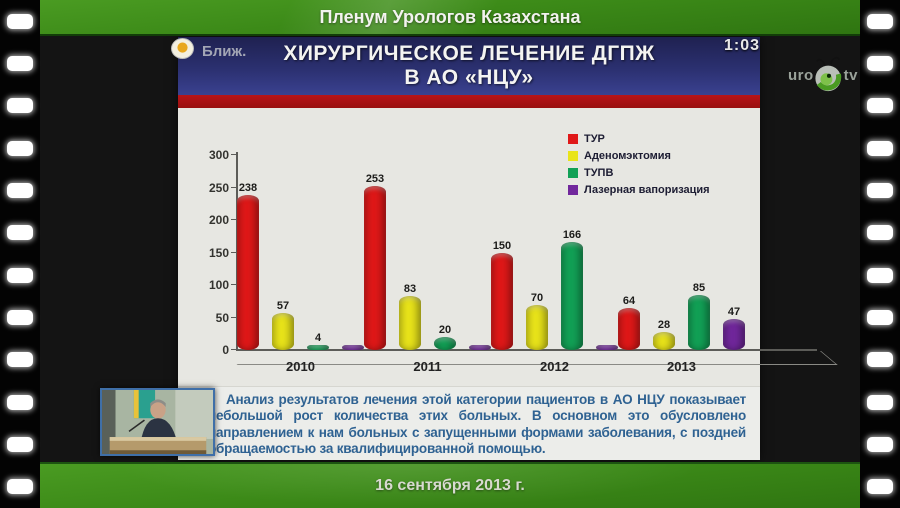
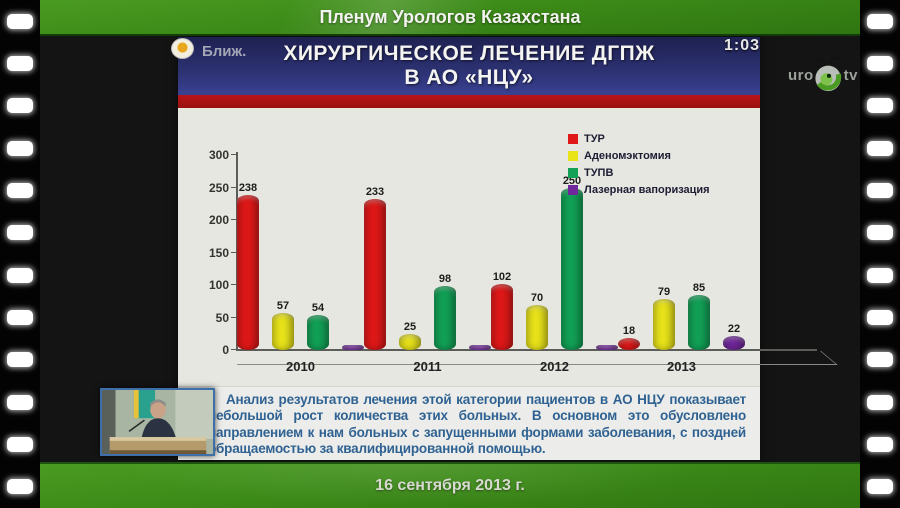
ТУПВ/2010: 4 -> 54
ТУР/2011: 253 -> 233
Аденомэктомия/2011: 83 -> 25
ТУПВ/2011: 20 -> 98
ТУР/2012: 150 -> 102
ТУПВ/2012: 166 -> 250
ТУР/2013: 64 -> 18
Аденомэктомия/2013: 28 -> 79
Лазерная вапоризация/2013: 47 -> 22
